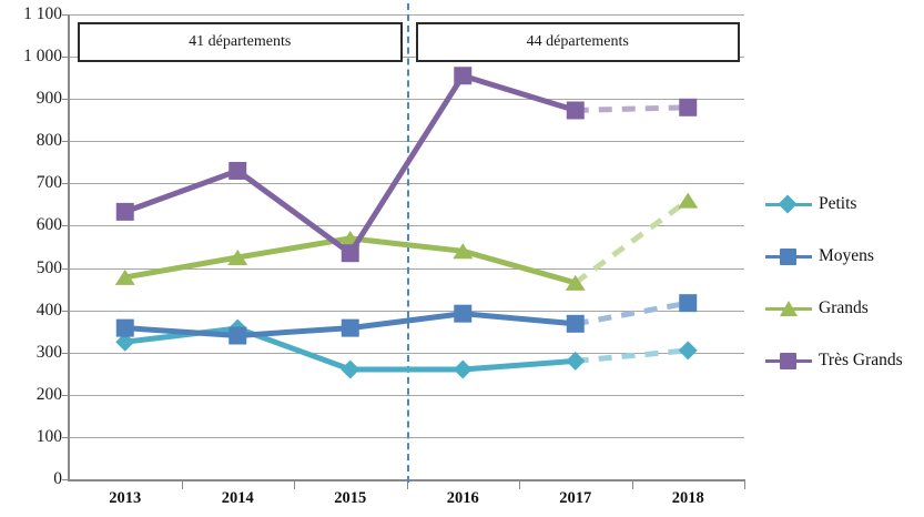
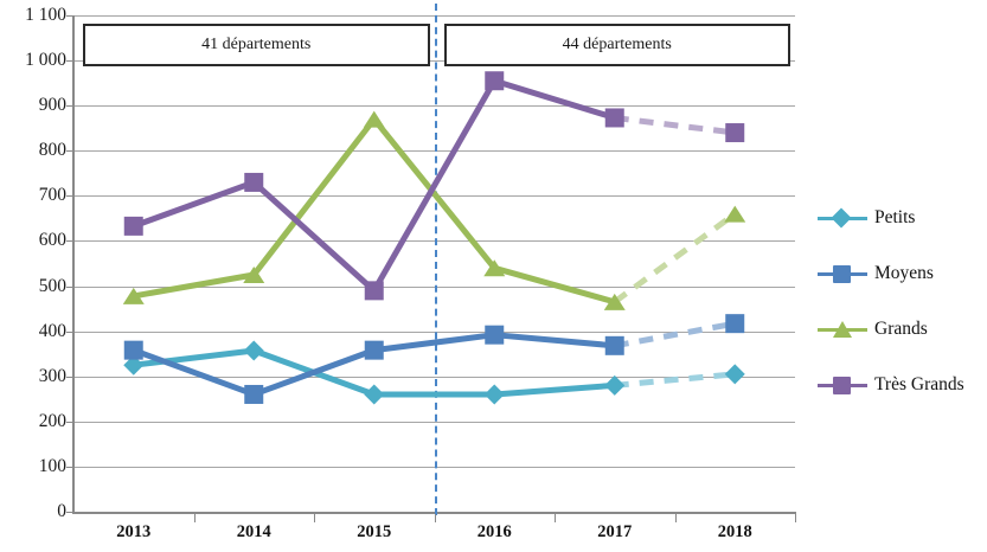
Moyens/2014: 340 -> 260
Grands/2015: 570 -> 870
Très Grands/2015: 540 -> 490
Très Grands/2018: 880 -> 840
